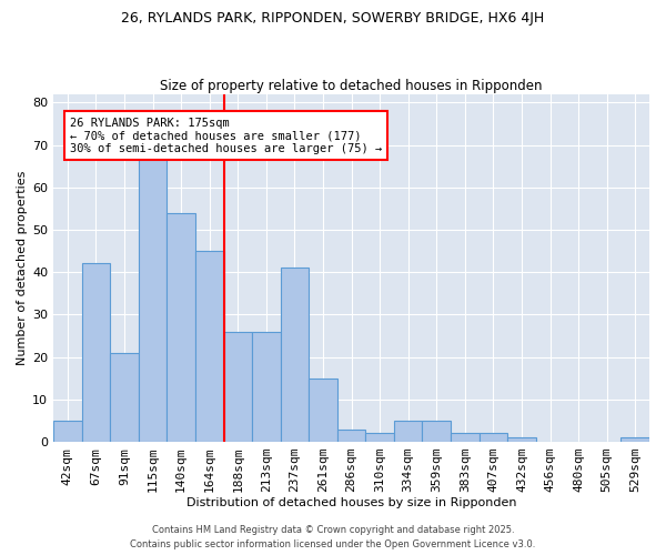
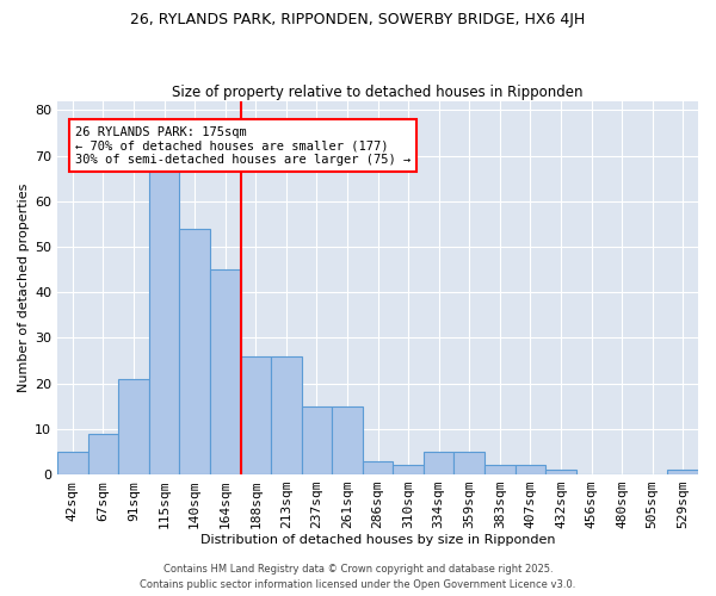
67sqm: 42 -> 9
237sqm: 41 -> 15
